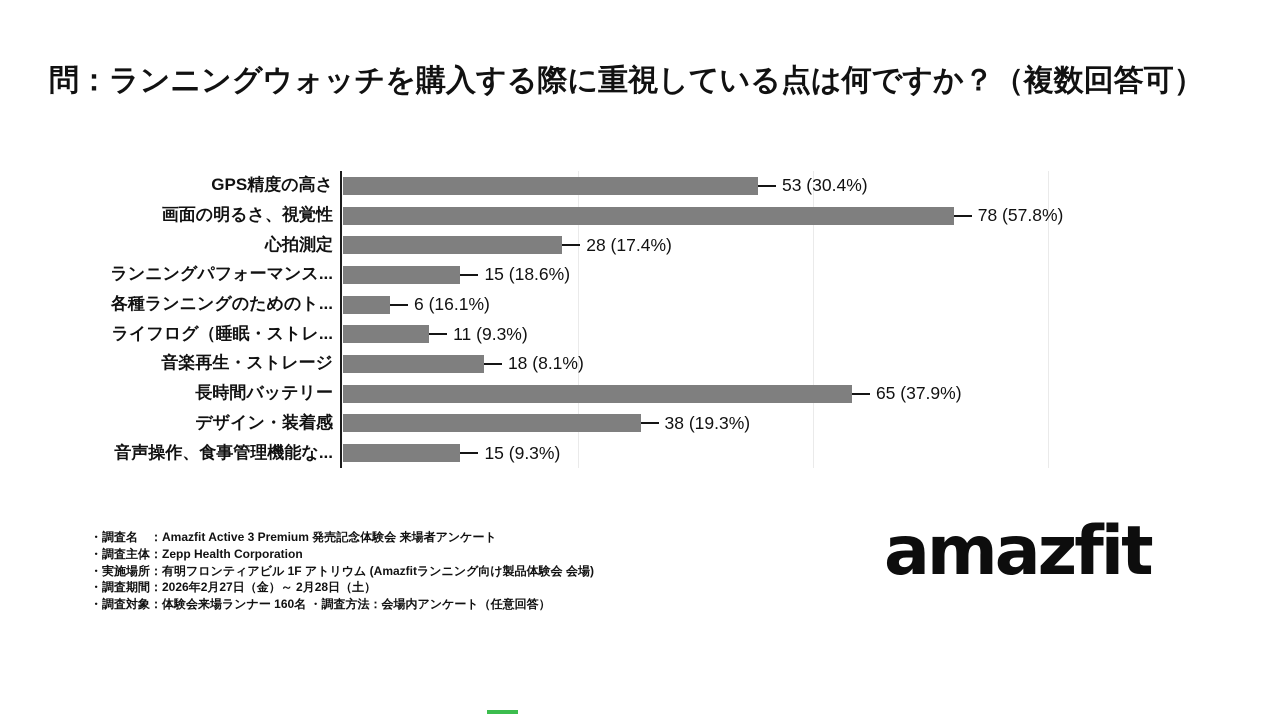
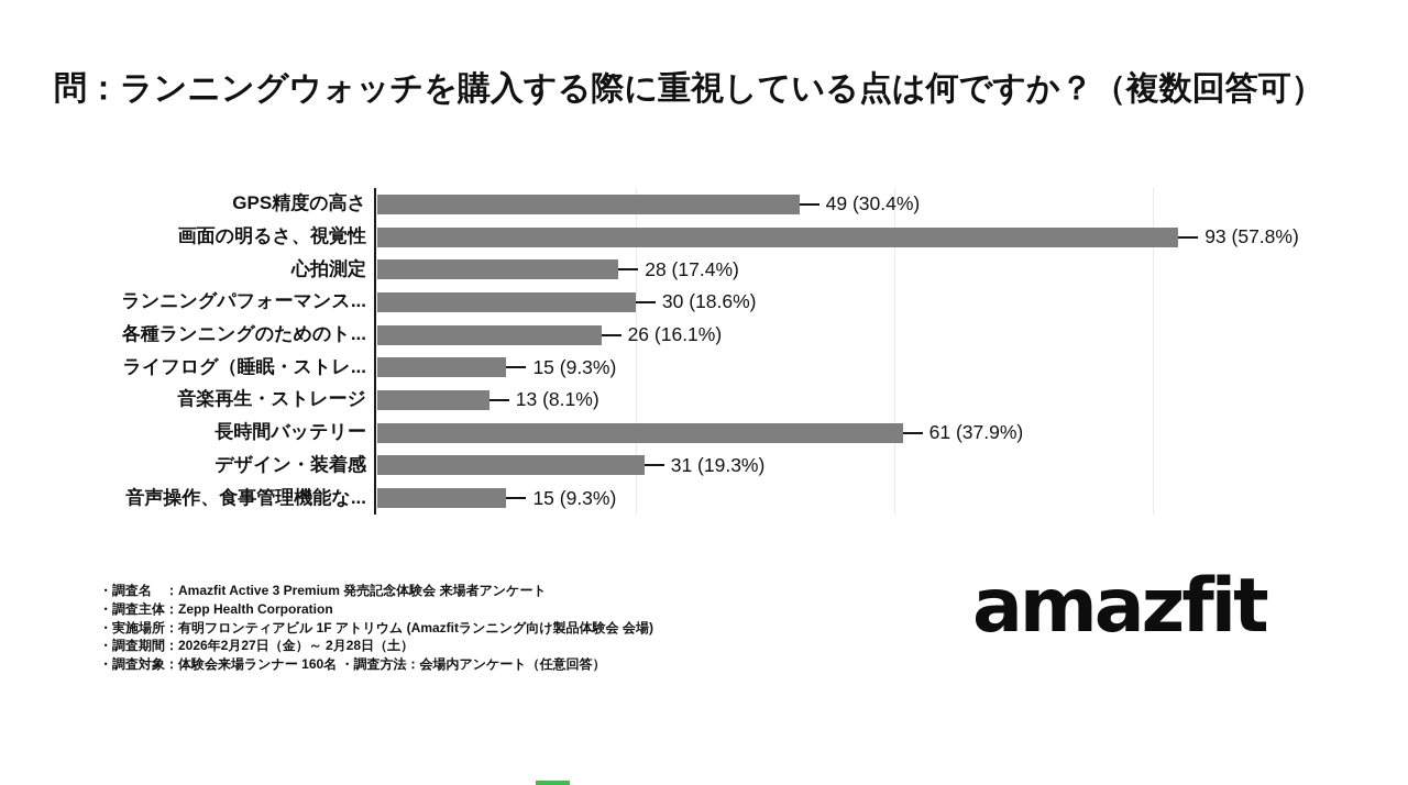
GPS精度の高さ: 53 -> 49
画面の明るさ、視覚性: 78 -> 93
ランニングパフォーマンス...: 15 -> 30
各種ランニングのためのト...: 6 -> 26
ライフログ（睡眠・ストレ...: 11 -> 15
音楽再生・ストレージ: 18 -> 13
長時間バッテリー: 65 -> 61
デザイン・装着感: 38 -> 31
